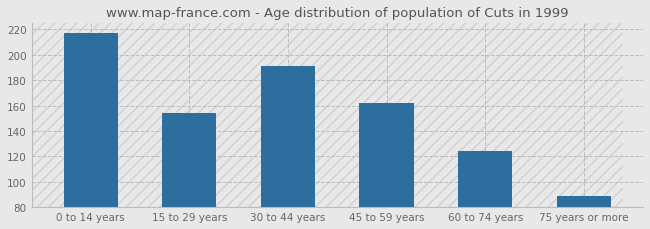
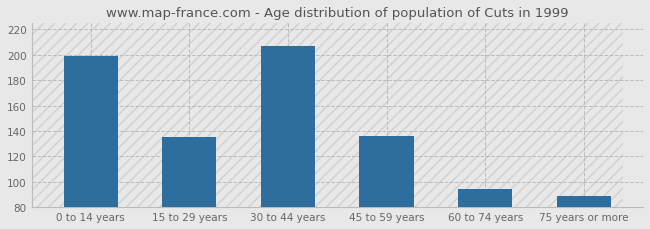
0 to 14 years: 217 -> 199
15 to 29 years: 154 -> 135
30 to 44 years: 191 -> 207
45 to 59 years: 162 -> 136
60 to 74 years: 124 -> 94
